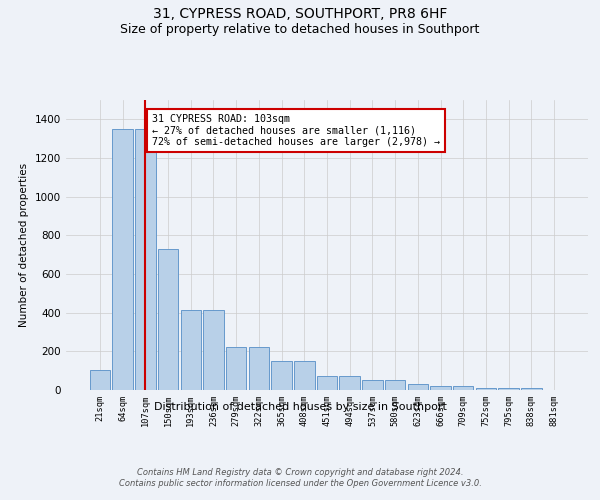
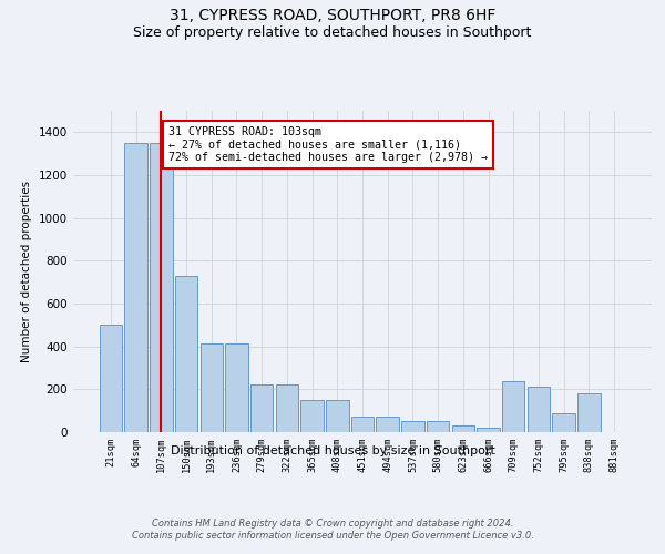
21sqm: 100 -> 500
709sqm: 20 -> 240
752sqm: 10 -> 210
795sqm: 10 -> 90
838sqm: 10 -> 180
